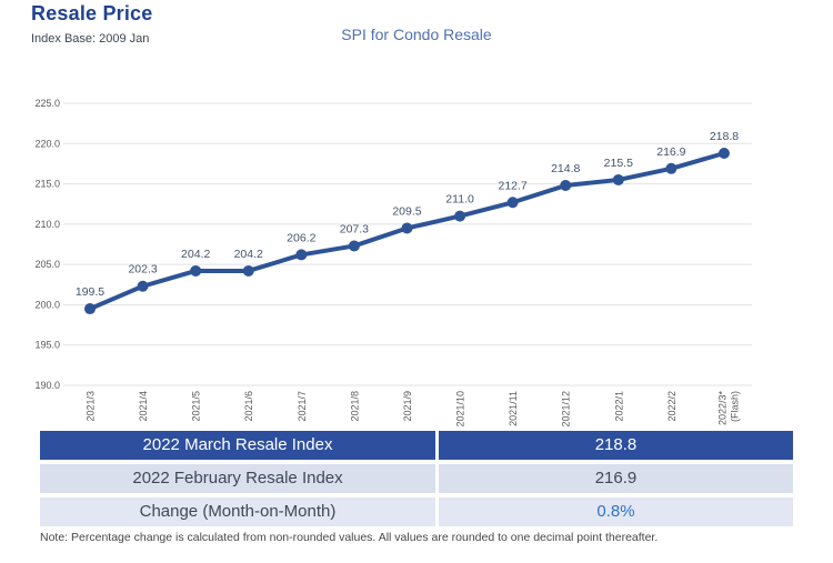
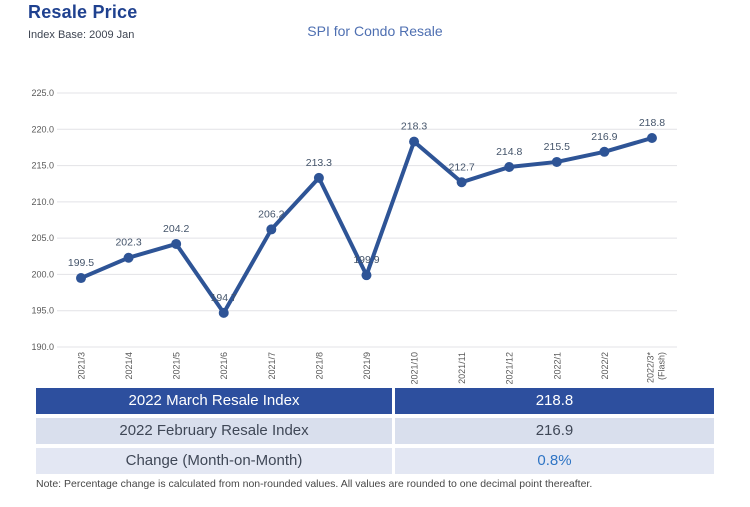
2021/6: 204.2 -> 194.7
2021/8: 207.3 -> 213.3
2021/9: 209.5 -> 199.9
2021/10: 211.0 -> 218.3
